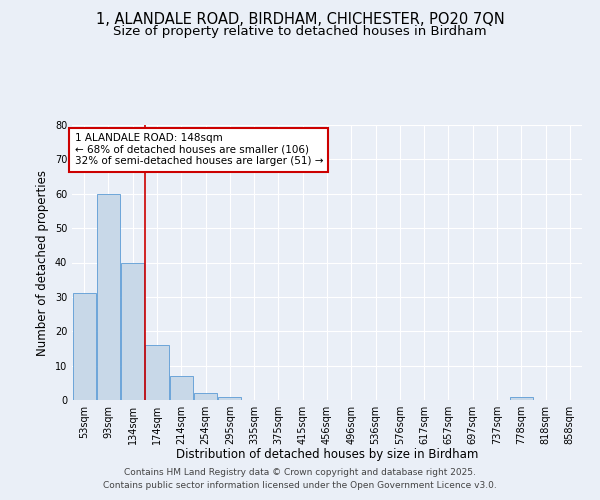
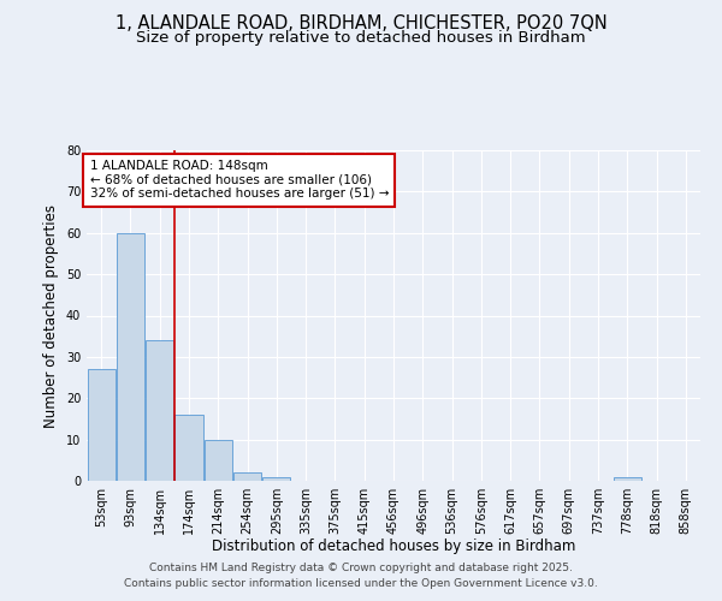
53sqm: 31 -> 27
134sqm: 40 -> 34
214sqm: 7 -> 10
